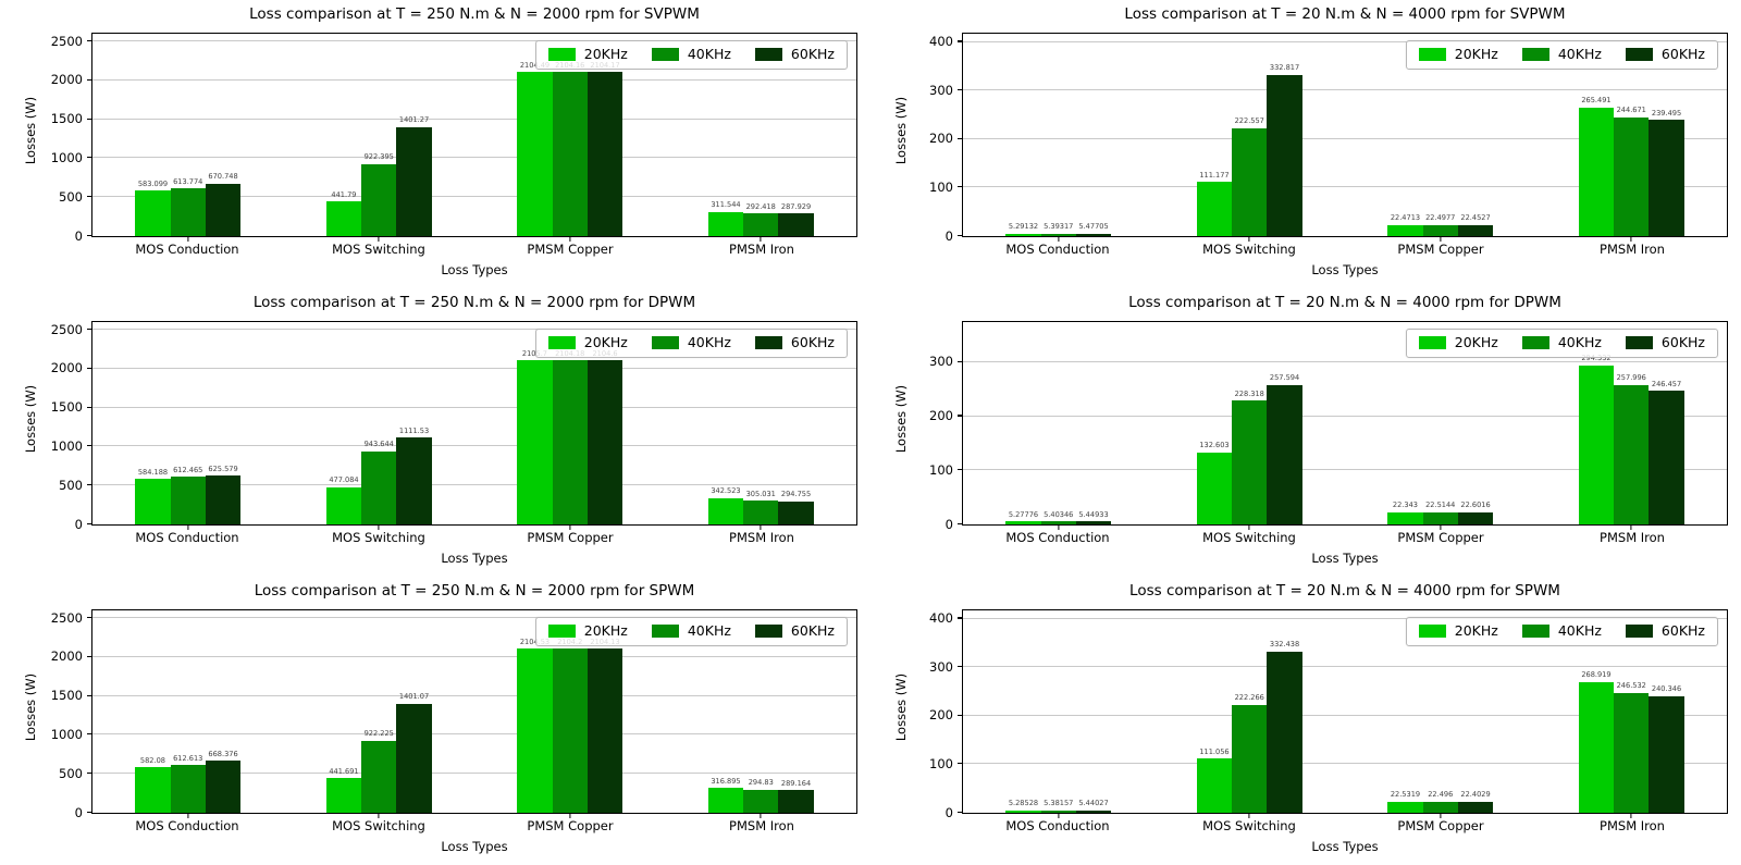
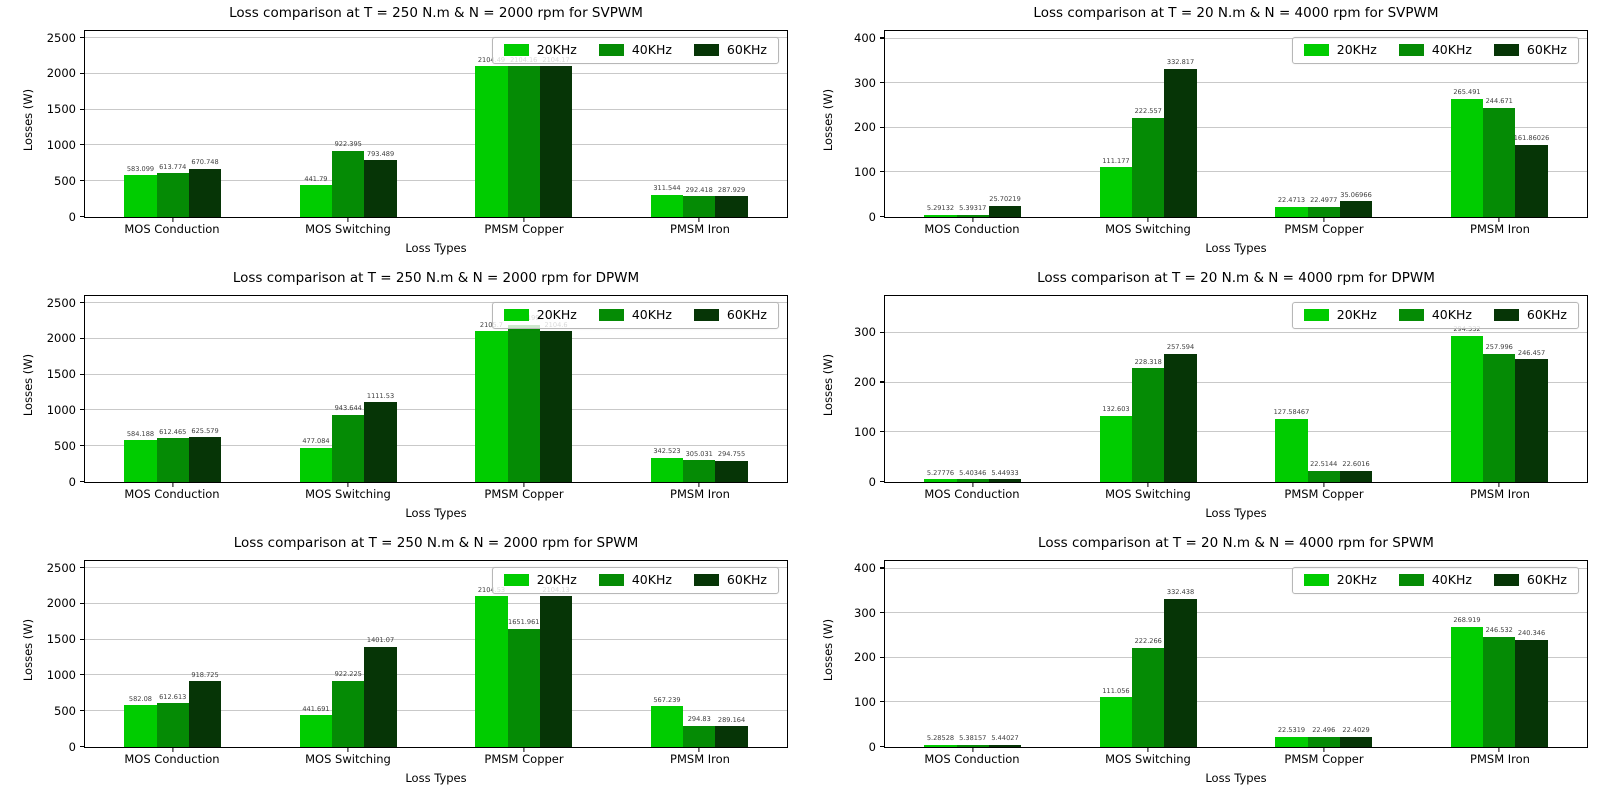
Loss comparison at T = 250 N.m & N = 2000 rpm for SVPWM/60KHz/MOS Switching: 1401.27 -> 793.489
Loss comparison at T = 20 N.m & N = 4000 rpm for SVPWM/60KHz/MOS Conduction: 5.47705 -> 25.70219
Loss comparison at T = 20 N.m & N = 4000 rpm for SVPWM/60KHz/PMSM Copper: 22.4527 -> 35.06966
Loss comparison at T = 20 N.m & N = 4000 rpm for SVPWM/60KHz/PMSM Iron: 239.495 -> 161.86026
Loss comparison at T = 250 N.m & N = 2000 rpm for DPWM/40KHz/PMSM Copper: 2104.18 -> 2199.199
Loss comparison at T = 20 N.m & N = 4000 rpm for DPWM/20KHz/PMSM Copper: 22.343 -> 127.58467
Loss comparison at T = 250 N.m & N = 2000 rpm for SPWM/60KHz/MOS Conduction: 668.376 -> 918.725
Loss comparison at T = 250 N.m & N = 2000 rpm for SPWM/40KHz/PMSM Copper: 2104.2 -> 1651.961
Loss comparison at T = 250 N.m & N = 2000 rpm for SPWM/20KHz/PMSM Iron: 316.895 -> 567.239
